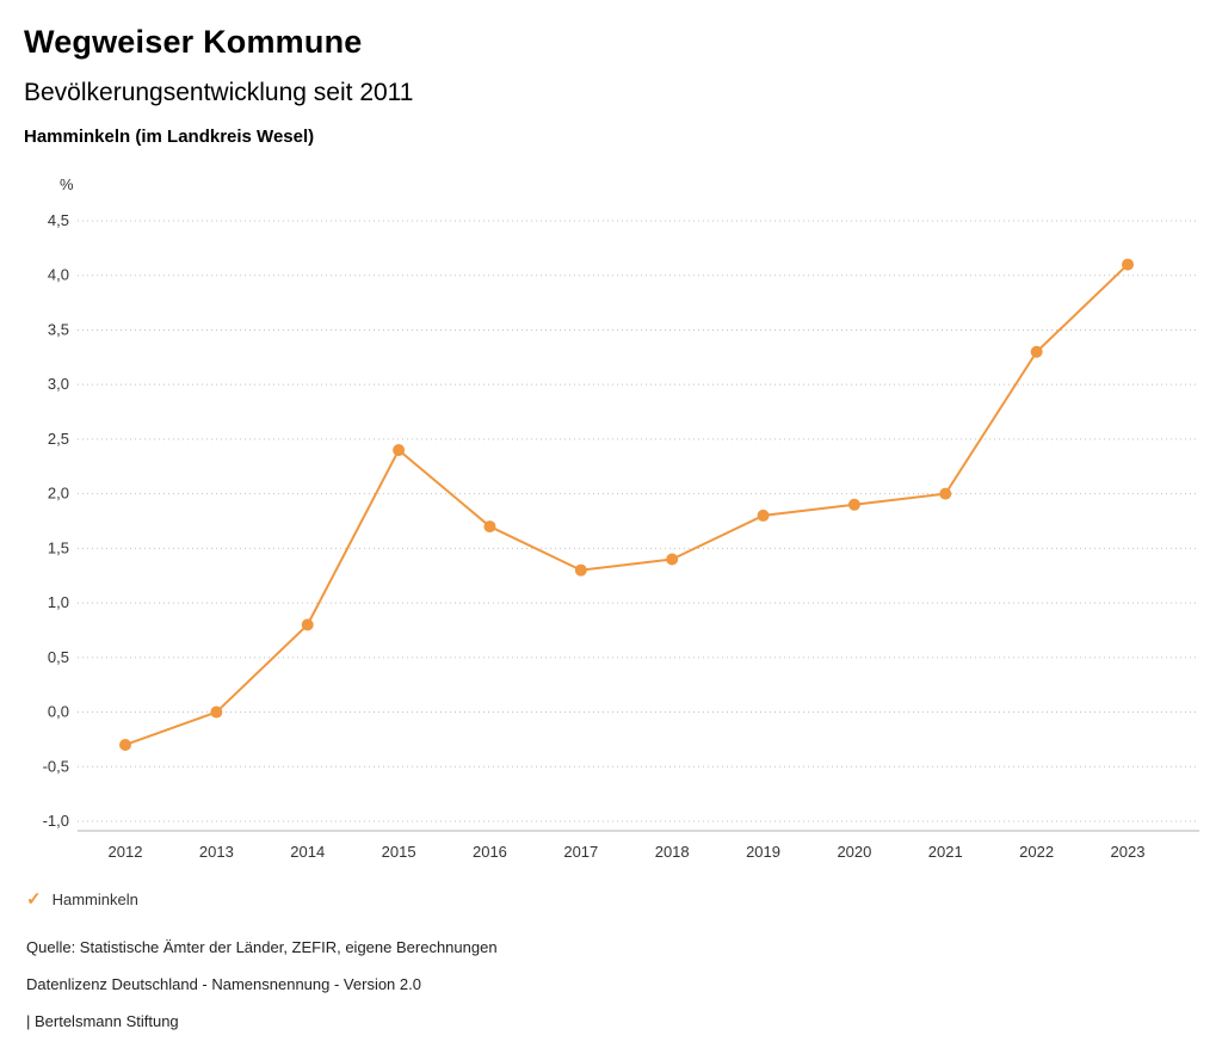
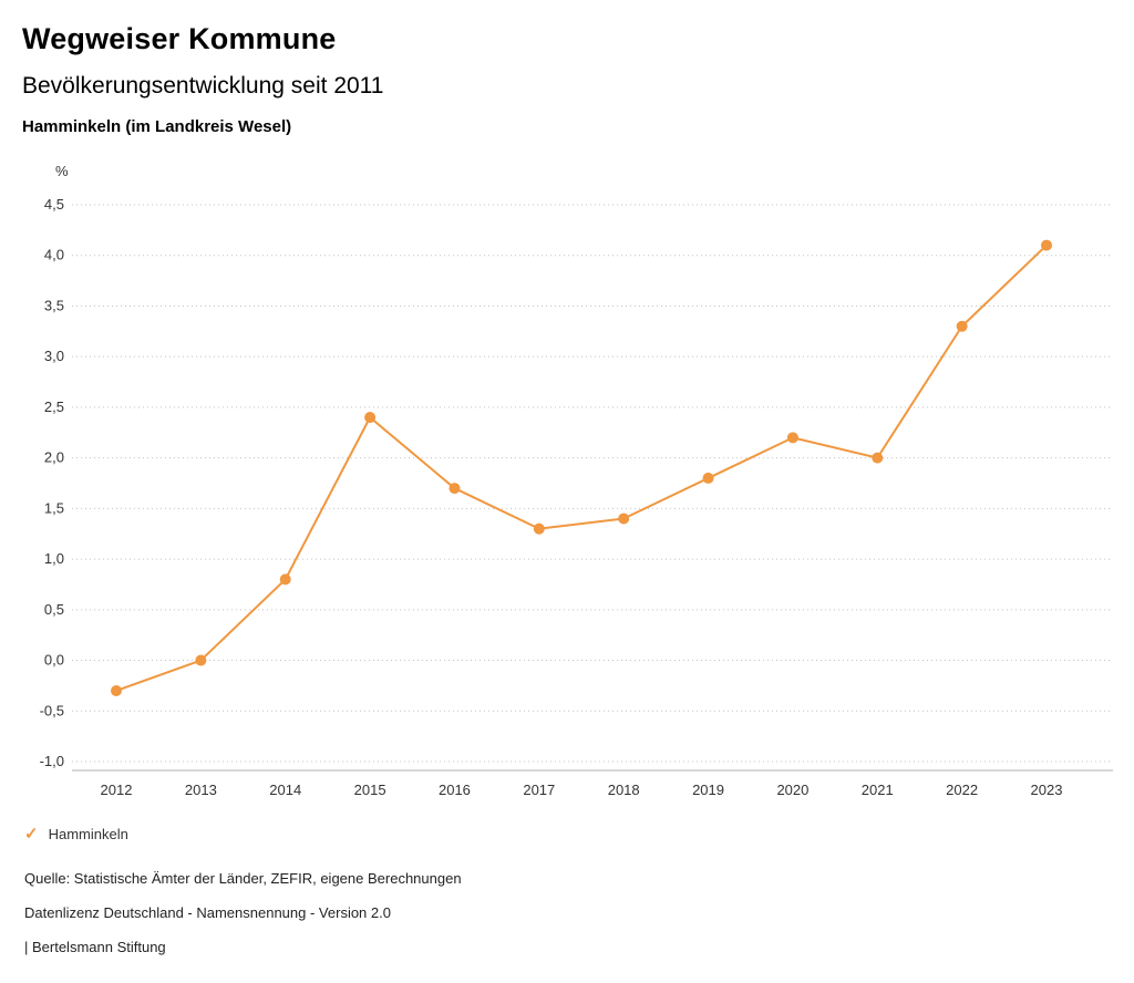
2020: 1,9 -> 2,2
